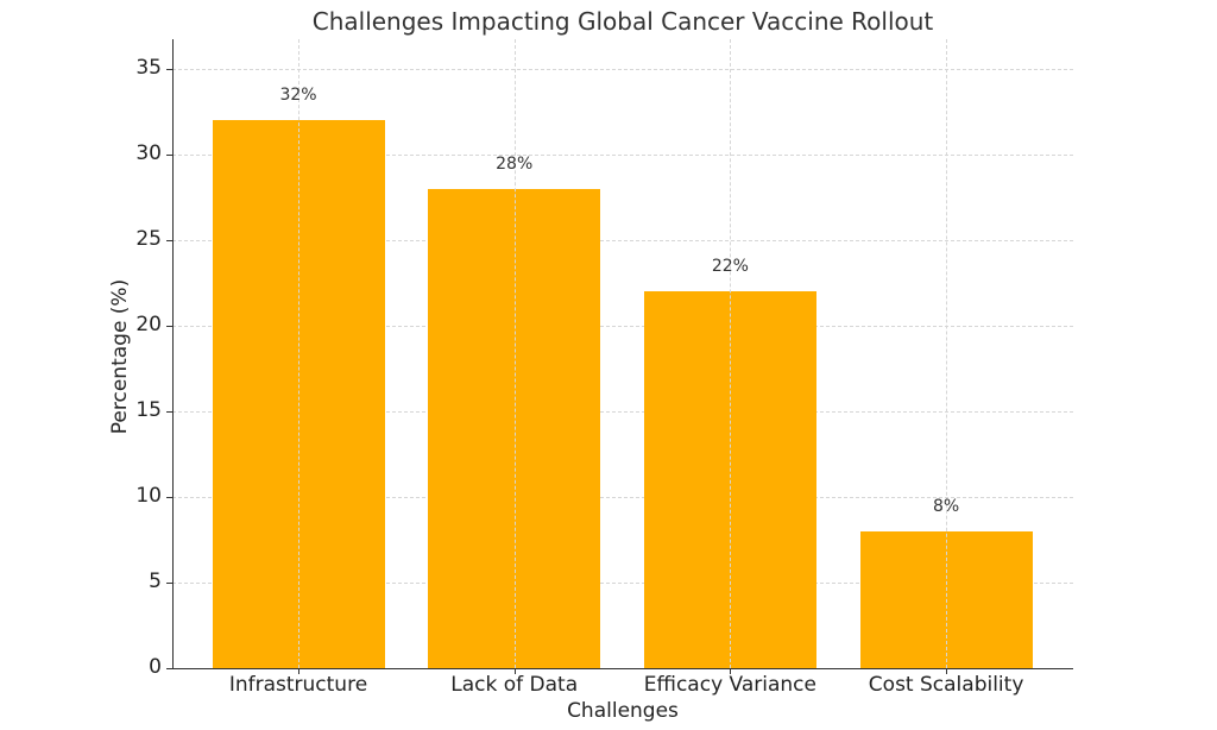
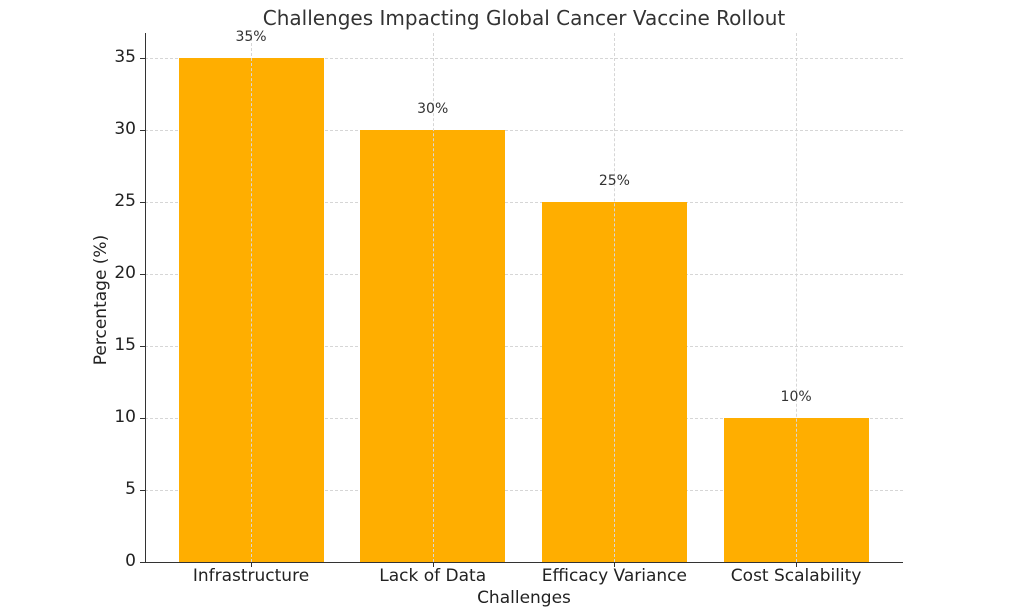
Infrastructure: 32% -> 35%
Lack of Data: 28% -> 30%
Efficacy Variance: 22% -> 25%
Cost Scalability: 8% -> 10%
